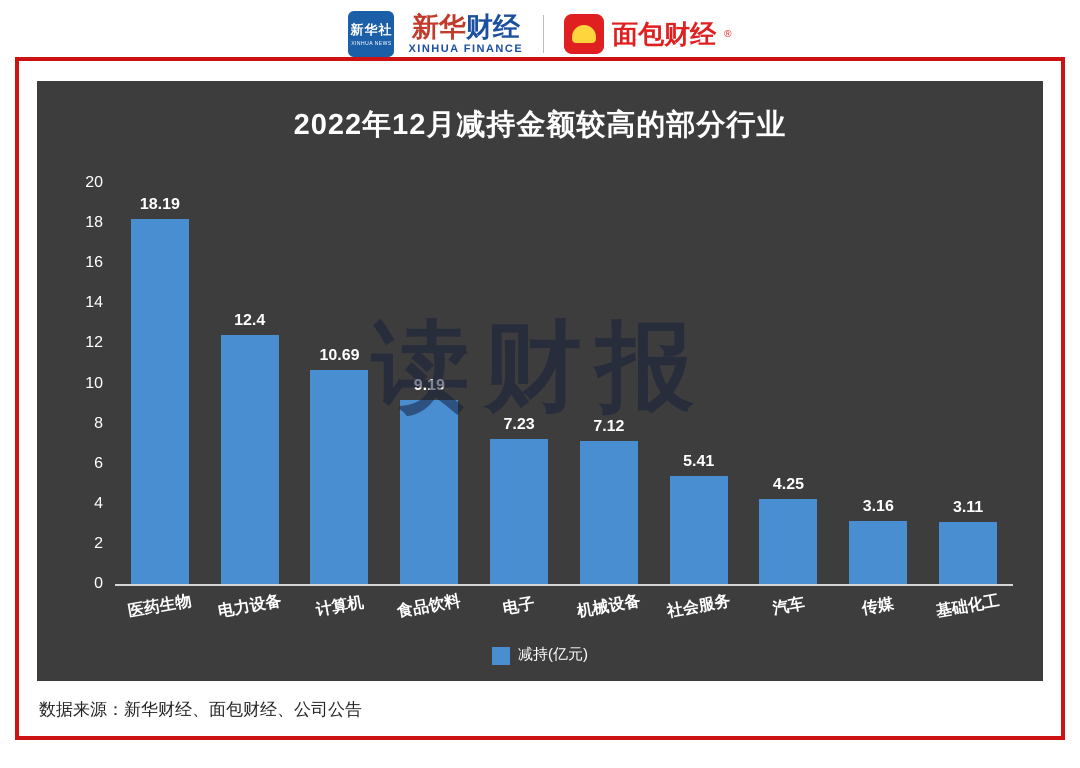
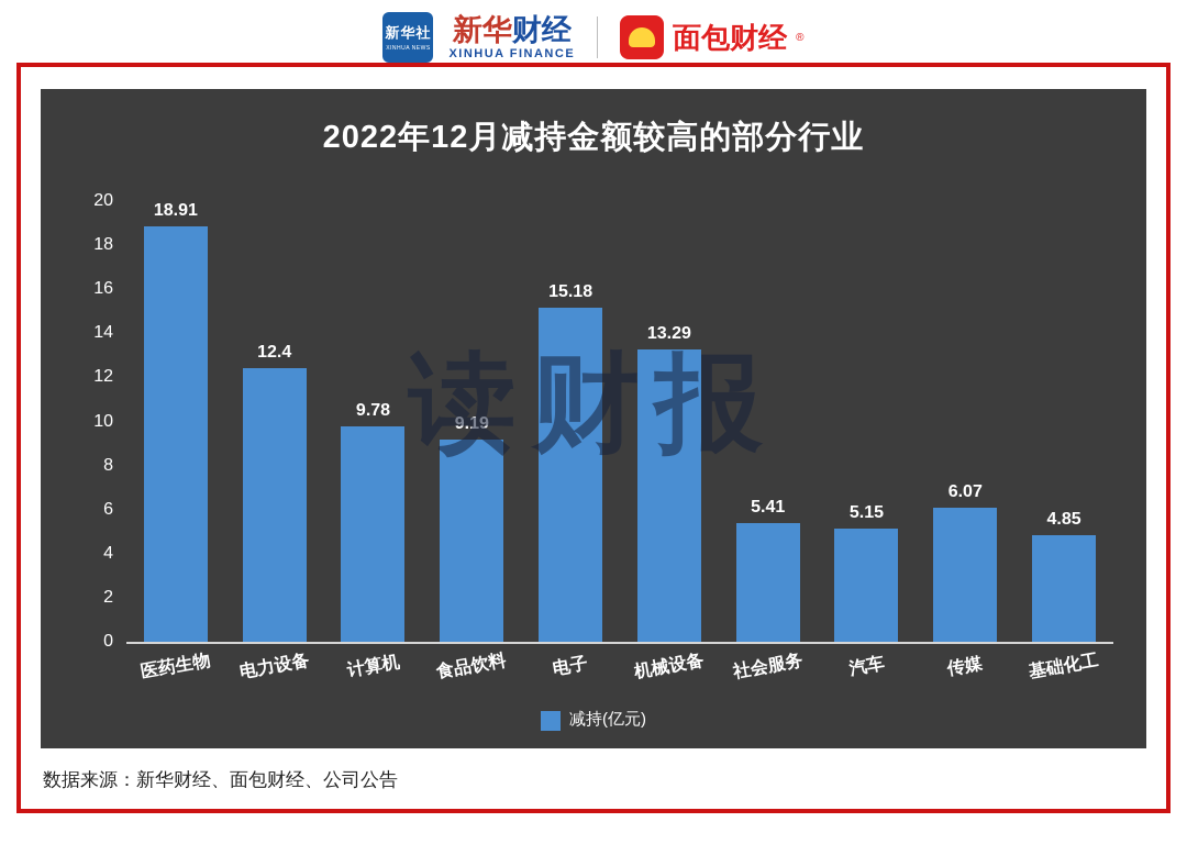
医药生物: 18.19 -> 18.91
计算机: 10.69 -> 9.78
电子: 7.23 -> 15.18
机械设备: 7.12 -> 13.29
汽车: 4.25 -> 5.15
传媒: 3.16 -> 6.07
基础化工: 3.11 -> 4.85
